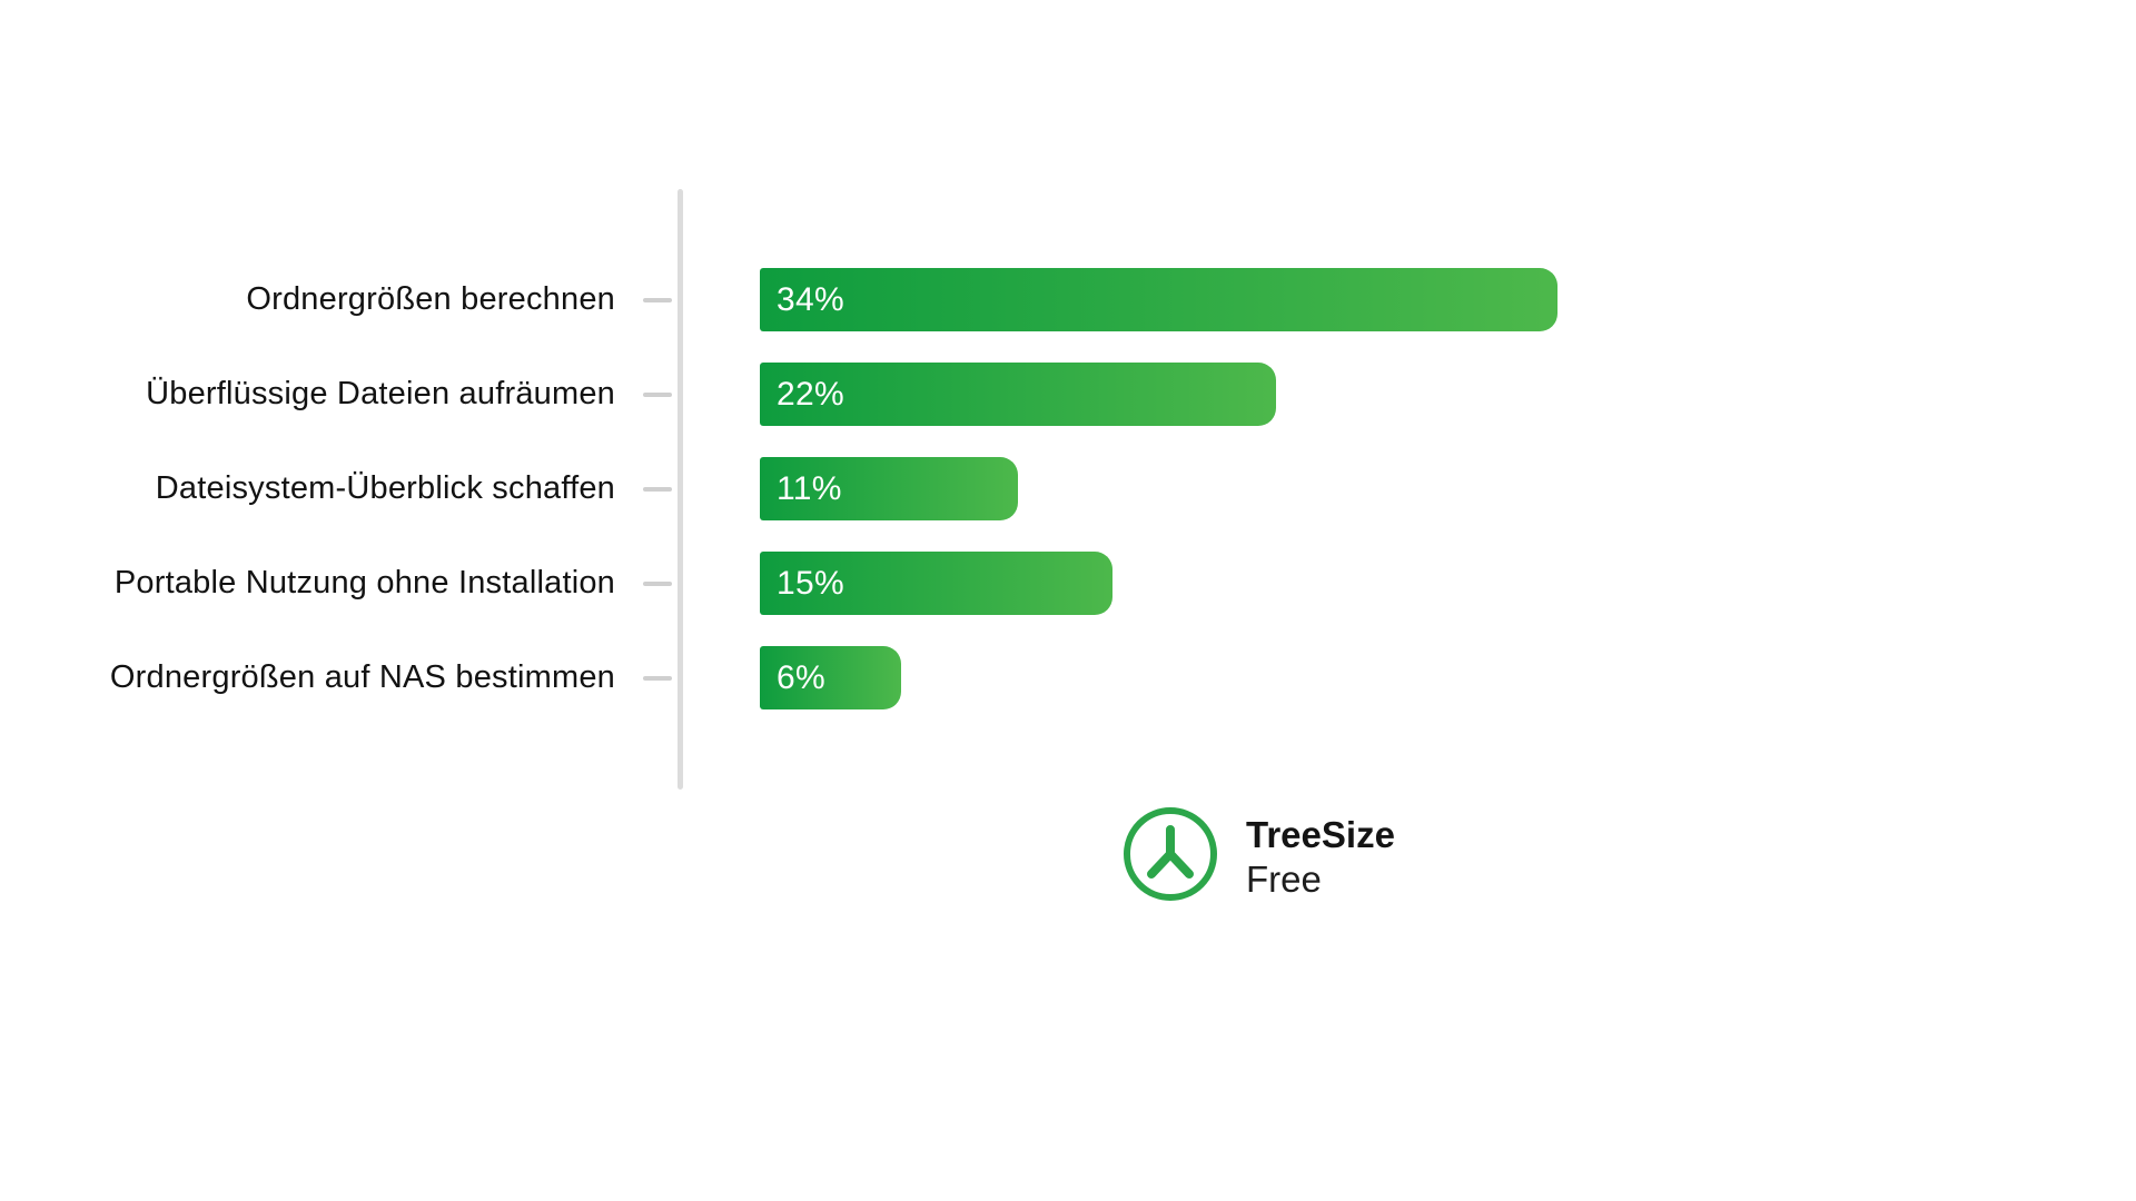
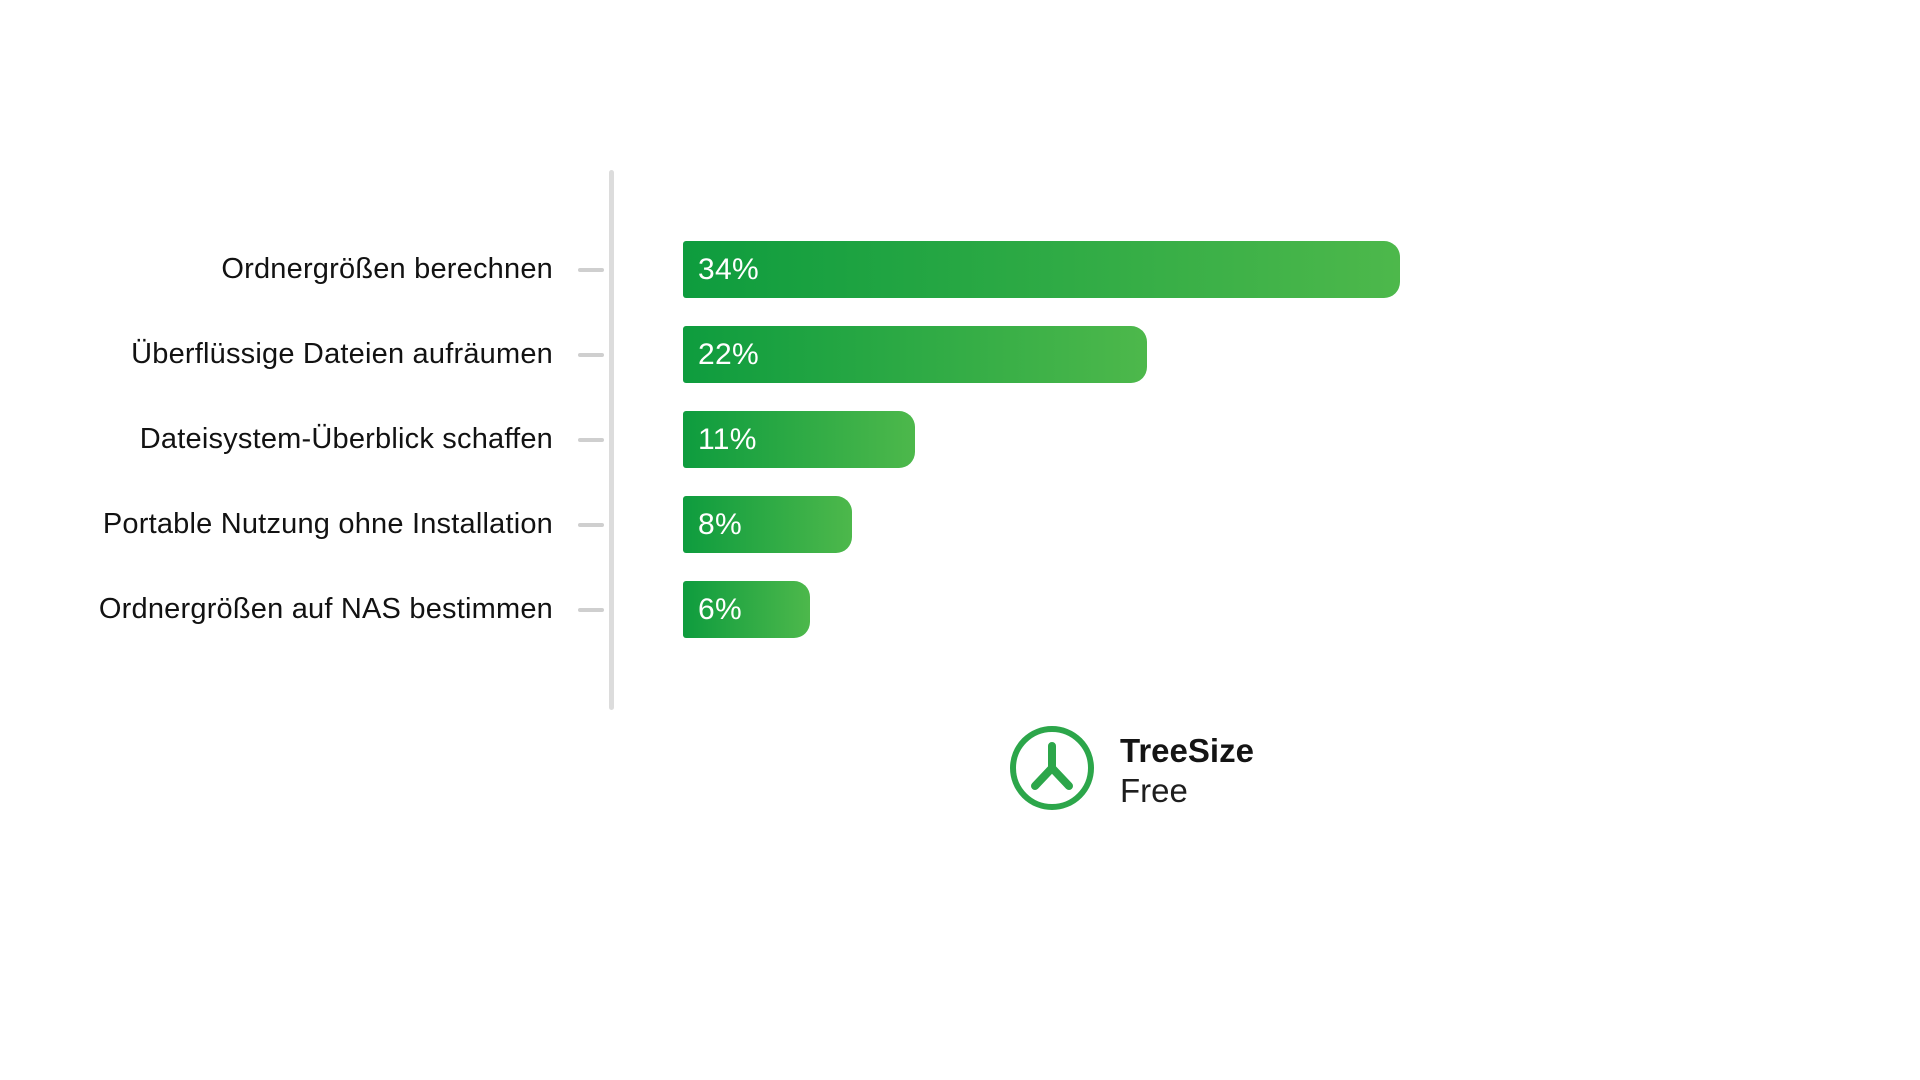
Portable Nutzung ohne Installation: 15% -> 8%
